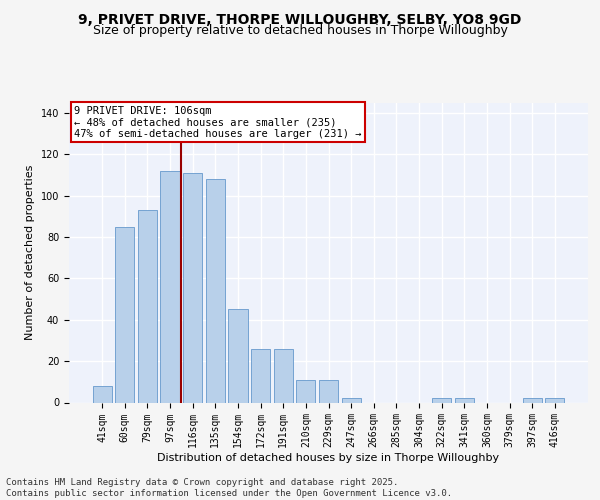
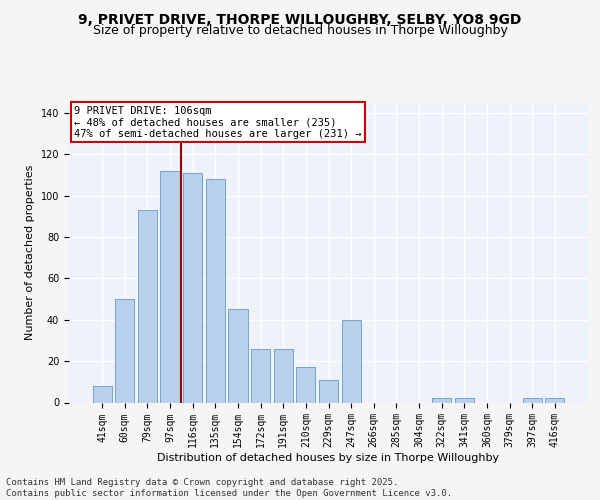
60sqm: 85 -> 50
210sqm: 11 -> 17
247sqm: 2 -> 40
